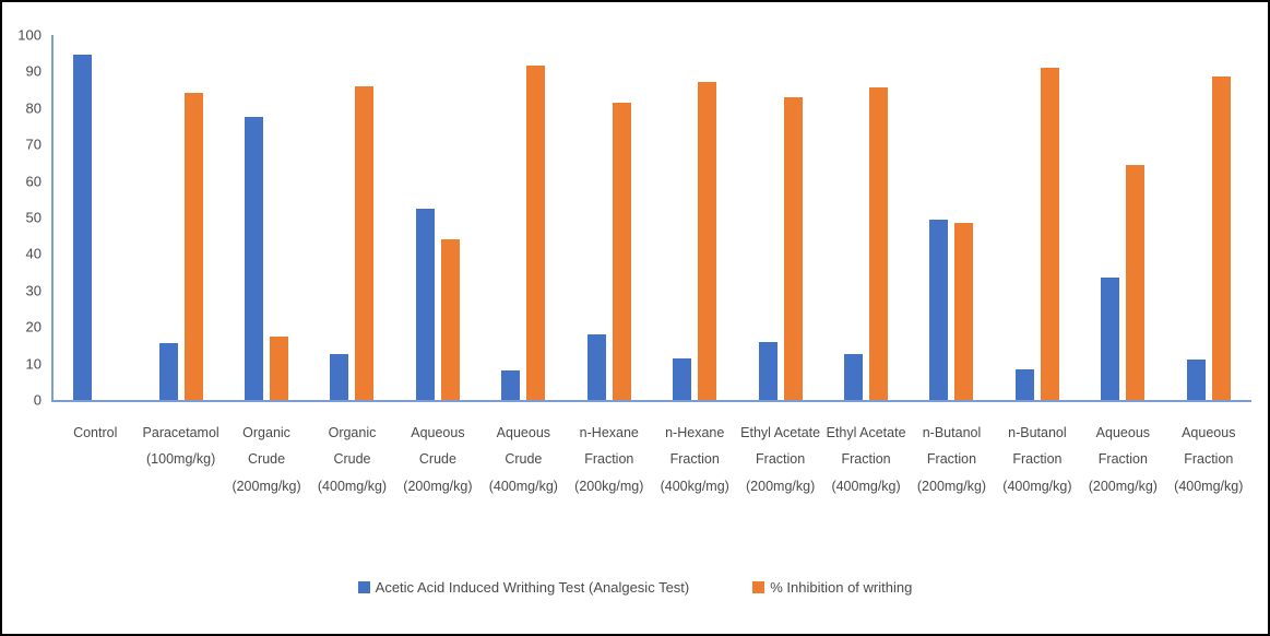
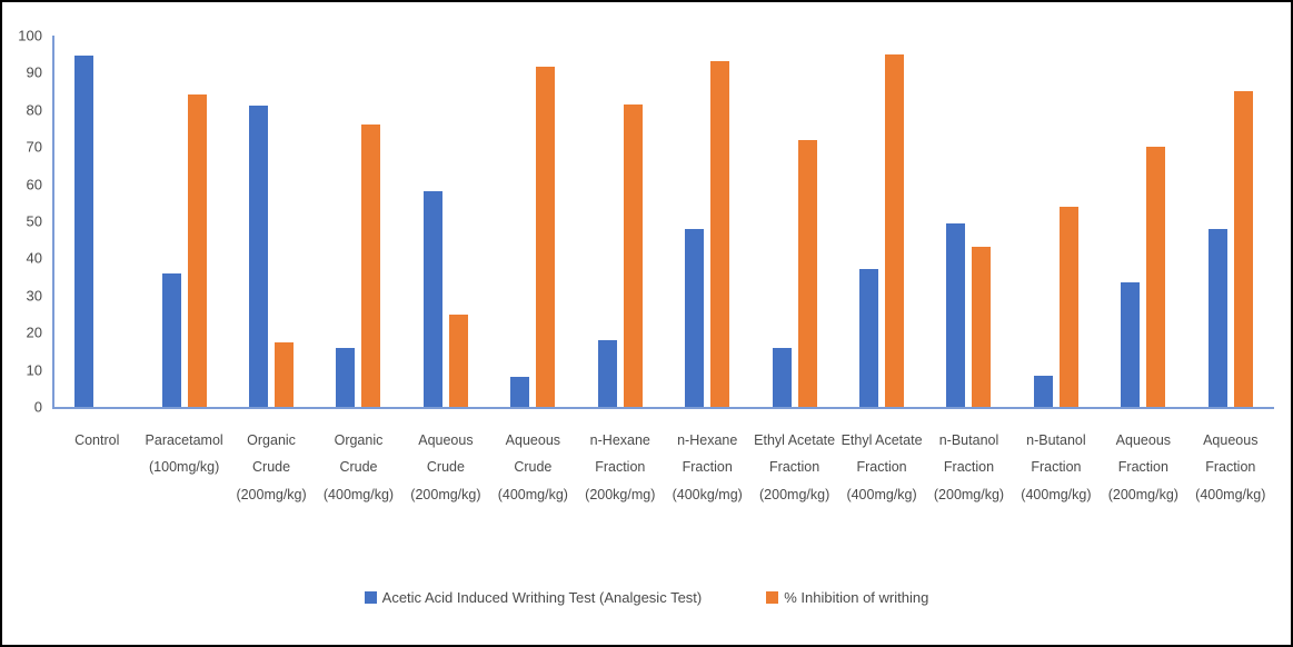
Acetic Acid Induced Writhing Test (Analgesic Test)/Paracetamol (100mg/kg): 16 -> 36
Acetic Acid Induced Writhing Test (Analgesic Test)/Organic Crude (200mg/kg): 78 -> 81
Acetic Acid Induced Writhing Test (Analgesic Test)/Organic Crude (400mg/kg): 12 -> 16
% Inhibition of writhing/Organic Crude (400mg/kg): 86 -> 76
Acetic Acid Induced Writhing Test (Analgesic Test)/Aqueous Crude (200mg/kg): 52 -> 58
% Inhibition of writhing/Aqueous Crude (200mg/kg): 44 -> 25
Acetic Acid Induced Writhing Test (Analgesic Test)/n-Hexane Fraction (400kg/mg): 12 -> 48
% Inhibition of writhing/n-Hexane Fraction (400kg/mg): 87 -> 93
% Inhibition of writhing/Ethyl Acetate Fraction (200mg/kg): 83 -> 72
Acetic Acid Induced Writhing Test (Analgesic Test)/Ethyl Acetate Fraction (400mg/kg): 12 -> 37
% Inhibition of writhing/Ethyl Acetate Fraction (400mg/kg): 86 -> 95
% Inhibition of writhing/n-Butanol Fraction (200mg/kg): 48 -> 43
% Inhibition of writhing/n-Butanol Fraction (400mg/kg): 91 -> 54
% Inhibition of writhing/Aqueous Fraction (200mg/kg): 64 -> 70
Acetic Acid Induced Writhing Test (Analgesic Test)/Aqueous Fraction (400mg/kg): 11 -> 48
% Inhibition of writhing/Aqueous Fraction (400mg/kg): 88 -> 85
